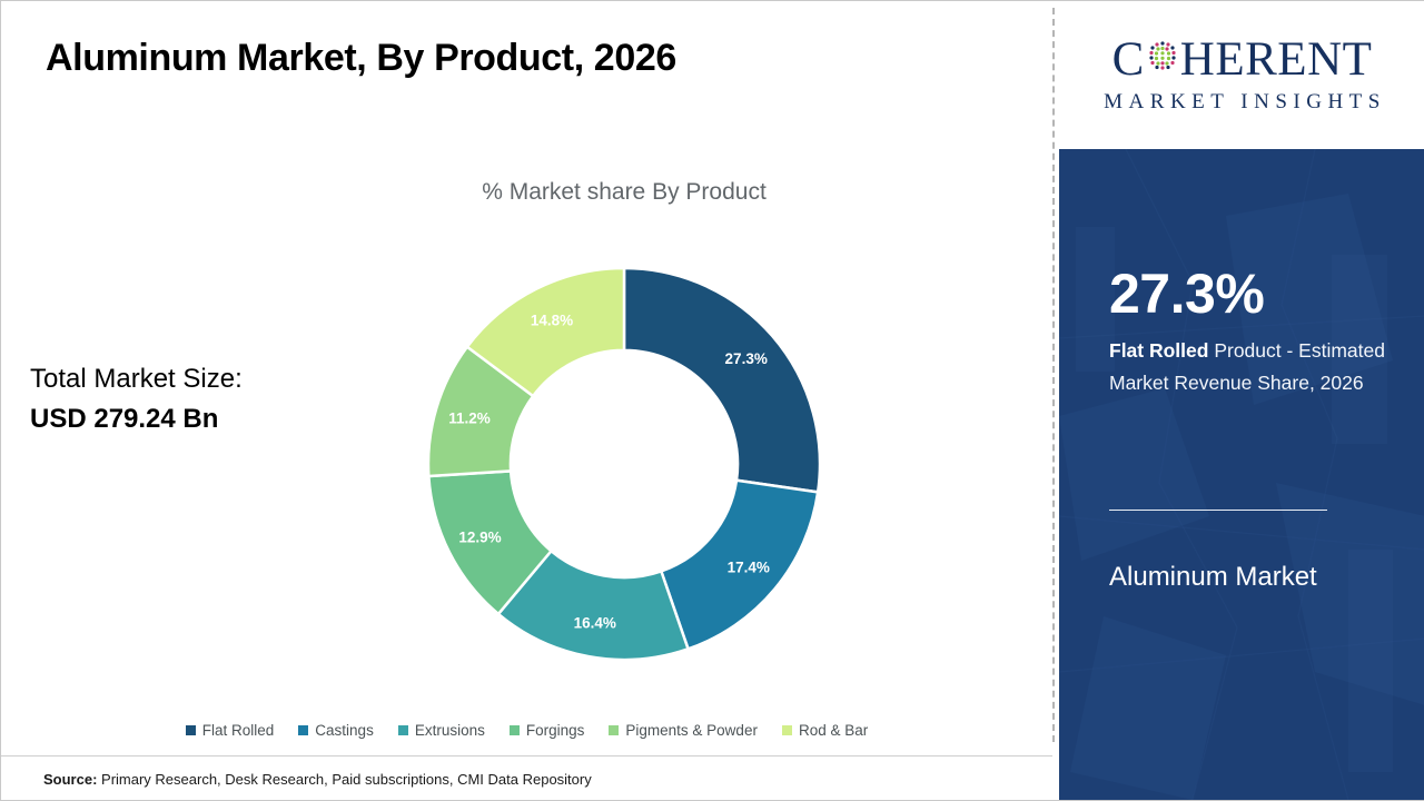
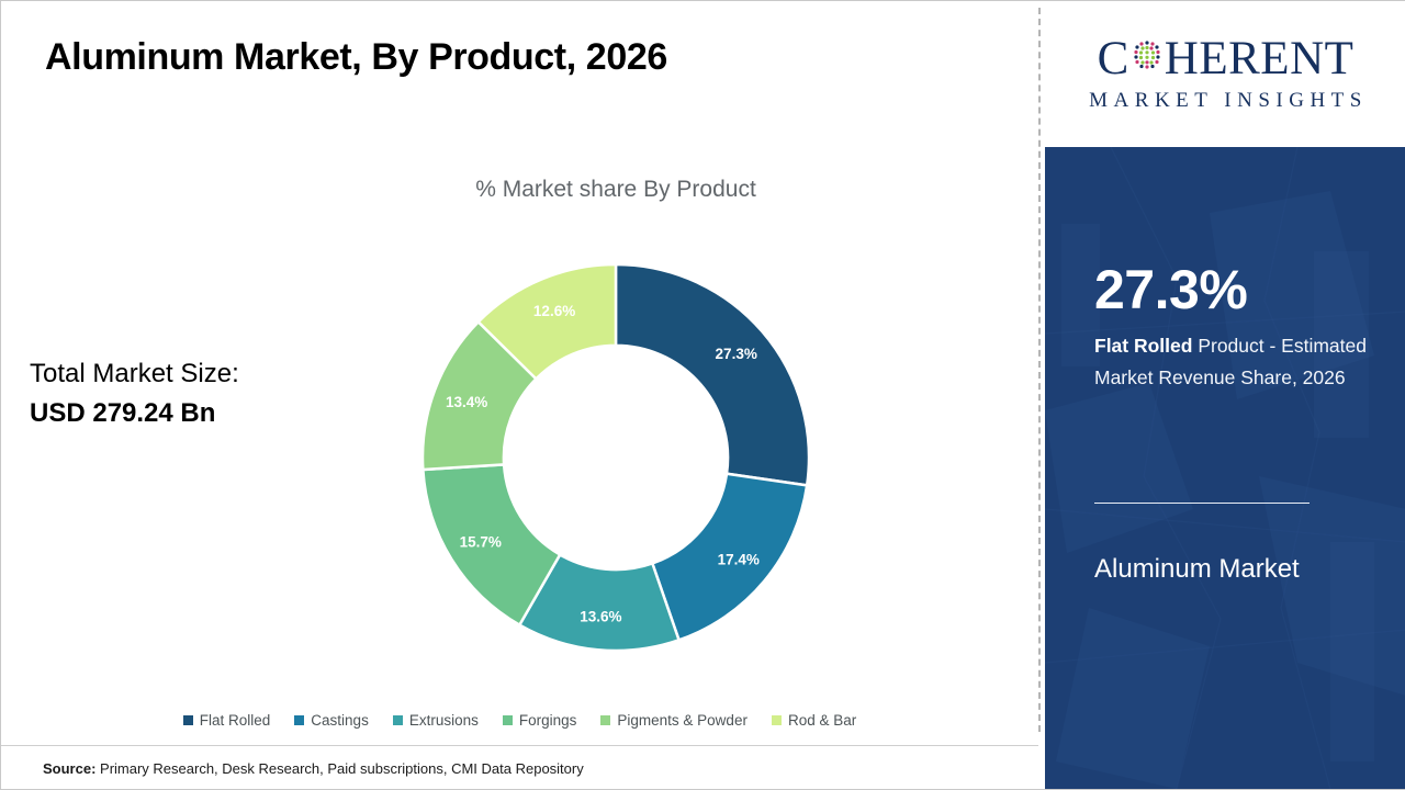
Extrusions: 16.4% -> 13.6%
Forgings: 12.9% -> 15.7%
Pigments & Powder: 11.2% -> 13.4%
Rod & Bar: 14.8% -> 12.6%
